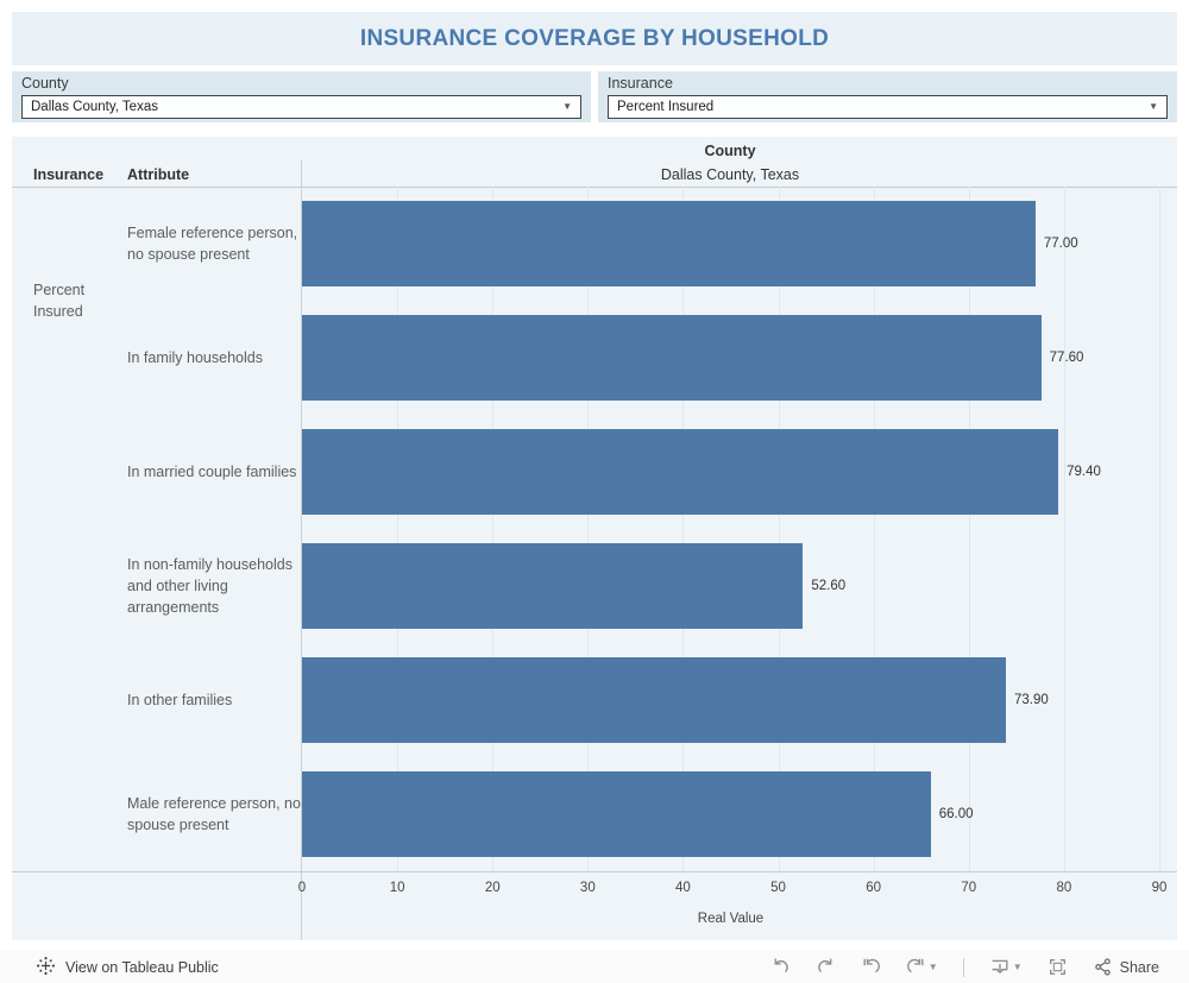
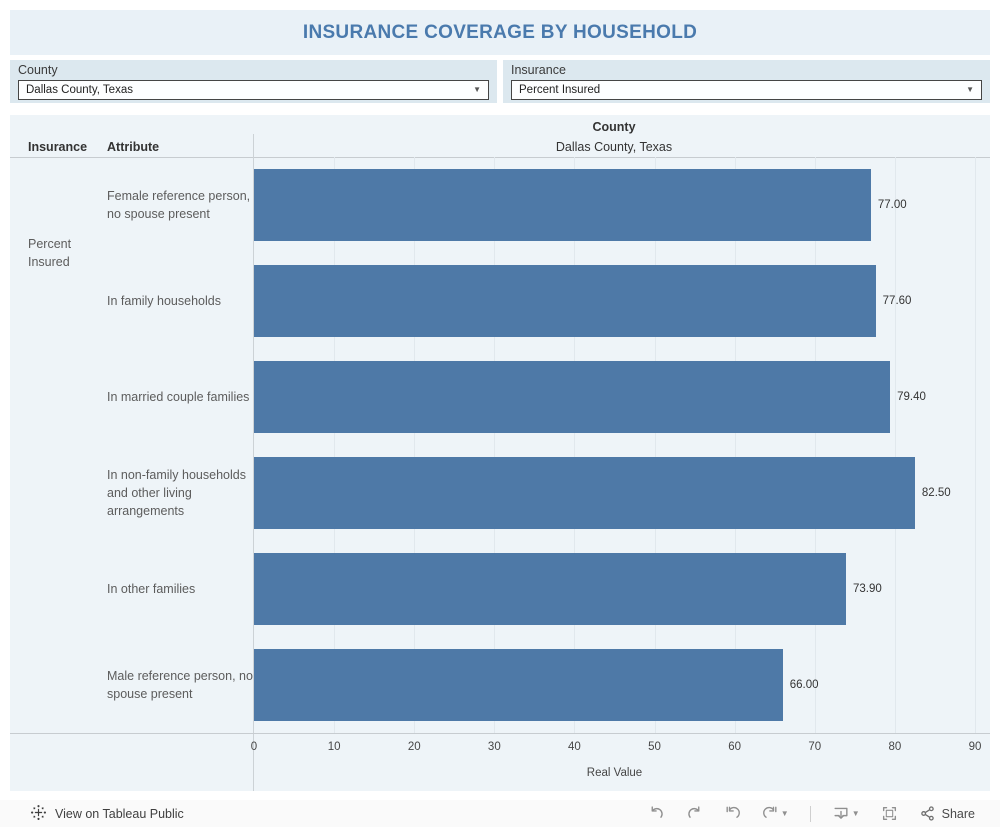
In non-family households and other living arrangements: 52.60 -> 82.50
